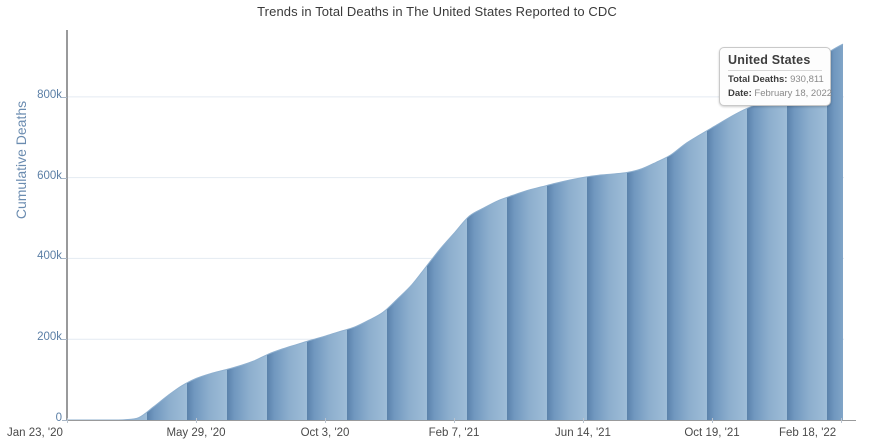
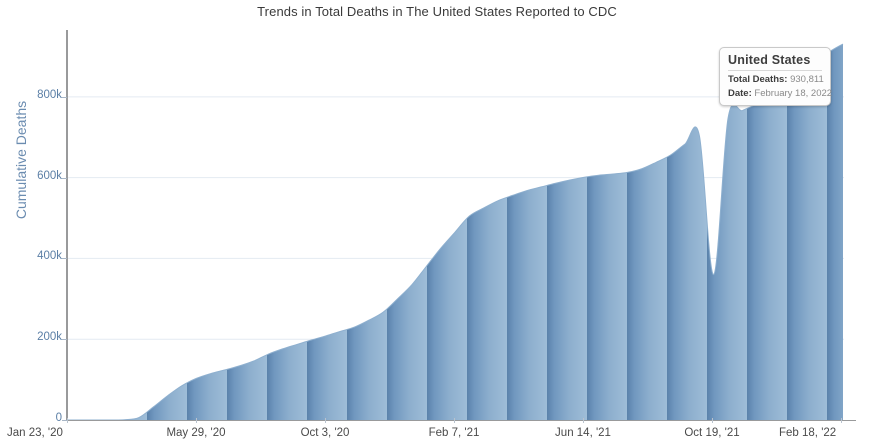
Oct 19, '21: 730k -> 360k
